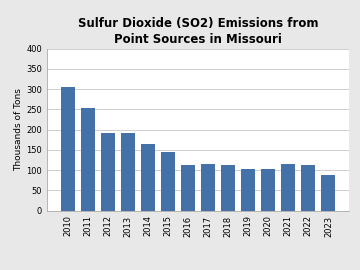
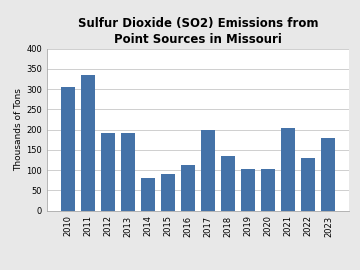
2011: 253 -> 335
2014: 165 -> 80
2015: 144 -> 90
2017: 115 -> 200
2018: 113 -> 135
2021: 115 -> 205
2022: 112 -> 130
2023: 87 -> 180
